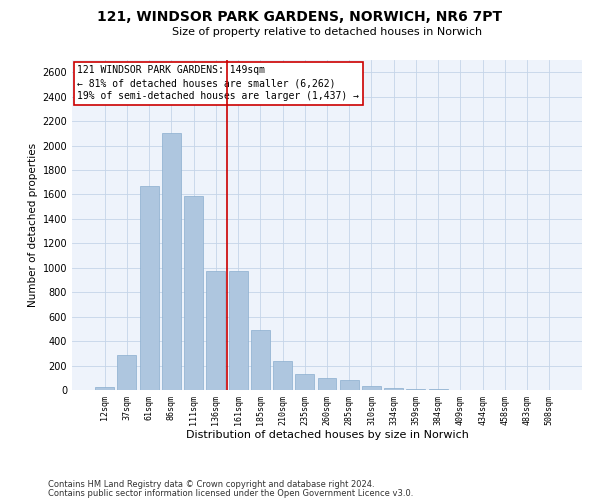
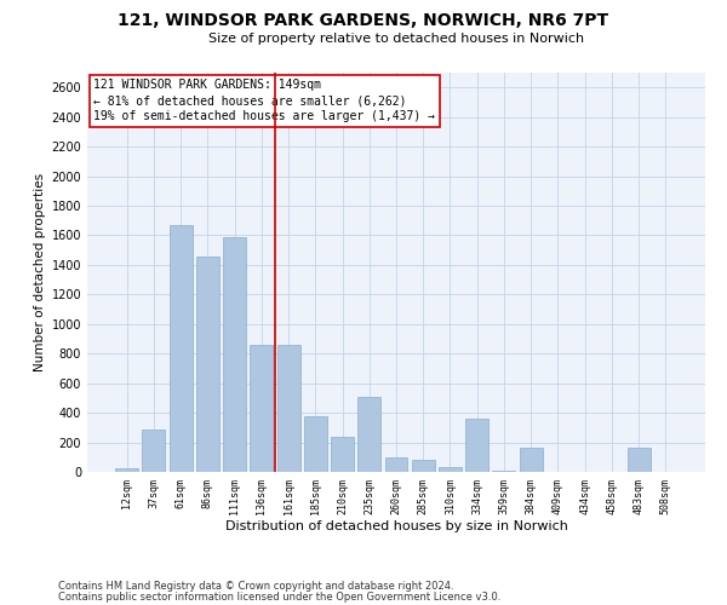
86sqm: 2100 -> 1460
136sqm: 970 -> 860
161sqm: 970 -> 860
185sqm: 490 -> 380
235sqm: 130 -> 510
334sqm: 20 -> 360
384sqm: 10 -> 160
483sqm: 0 -> 160
